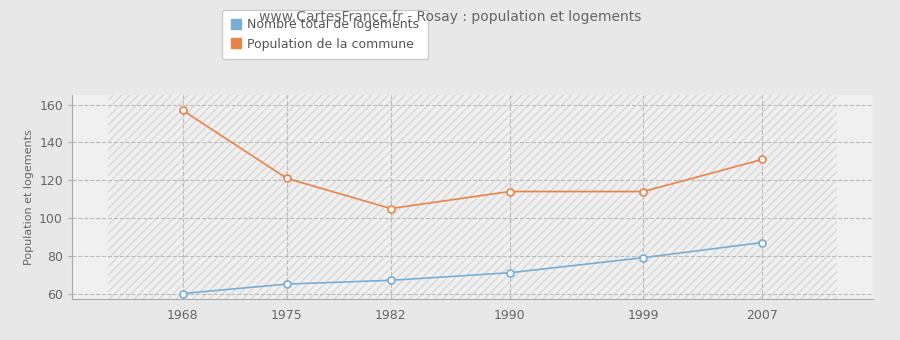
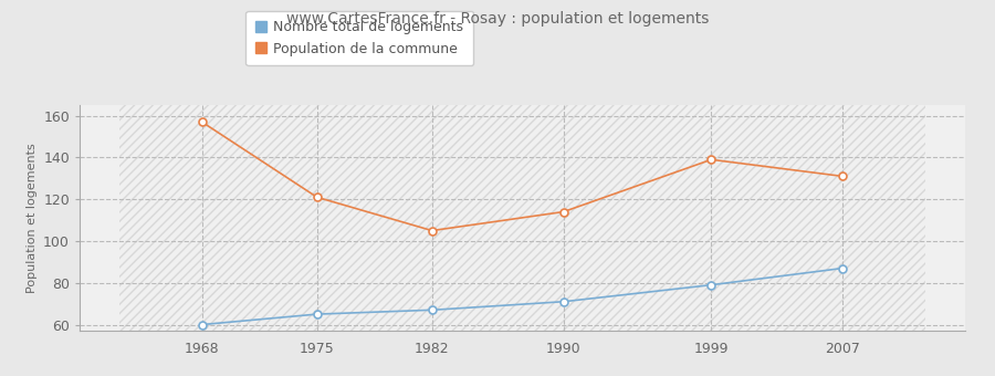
Population de la commune/1999: 114 -> 139
